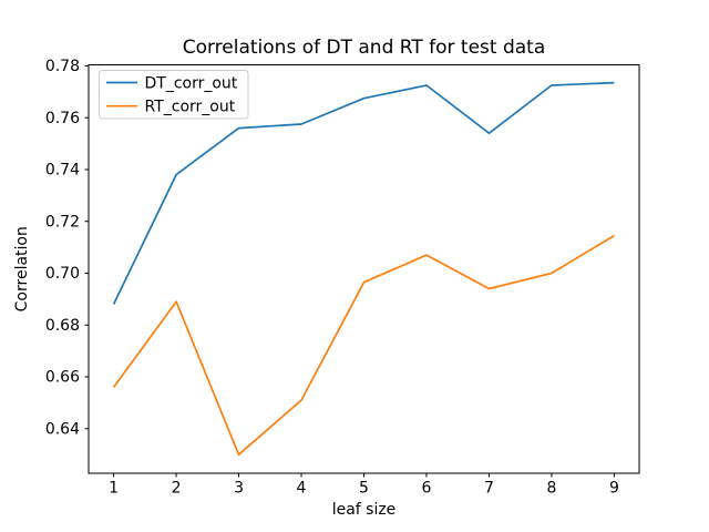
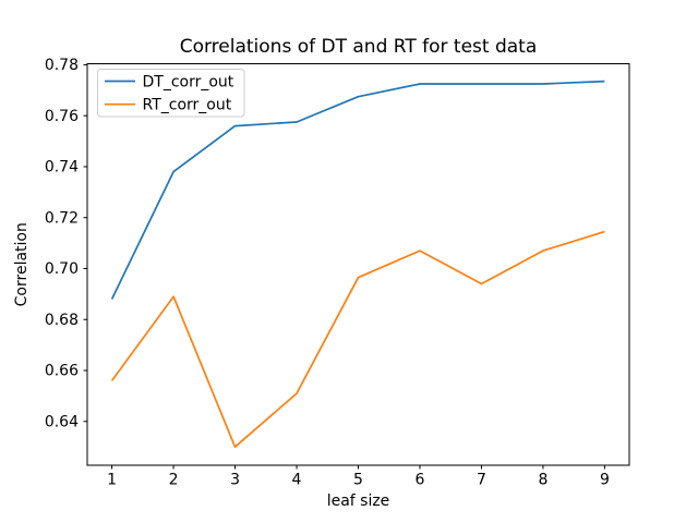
DT_corr_out/7: 0.754 -> 0.772
RT_corr_out/8: 0.700 -> 0.707
